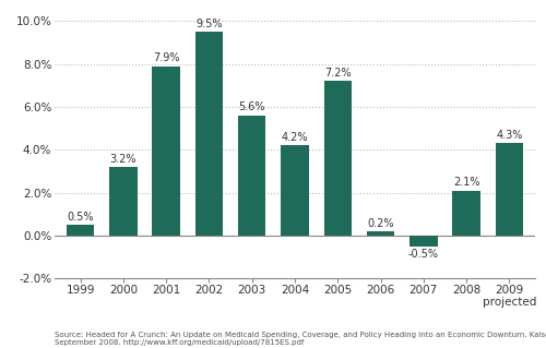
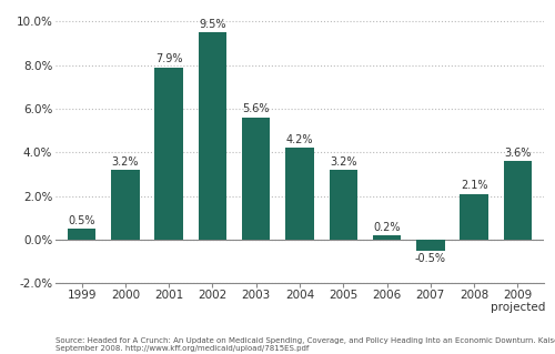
2005: 7.2% -> 3.2%
2009 projected: 4.3% -> 3.6%
